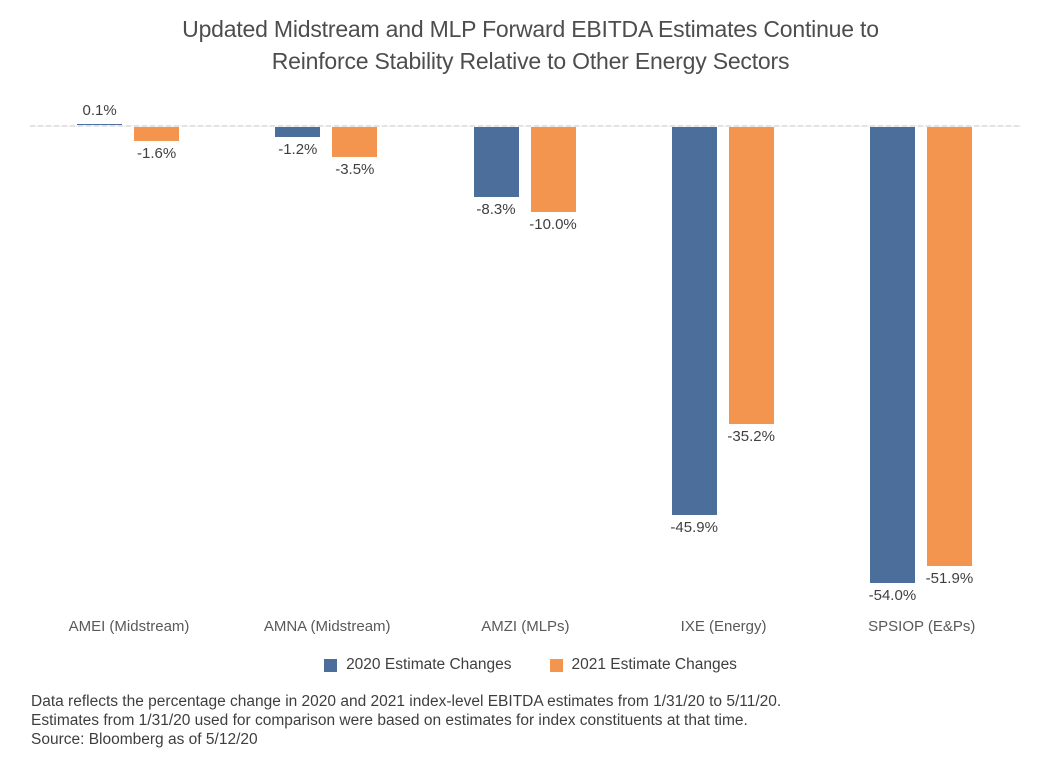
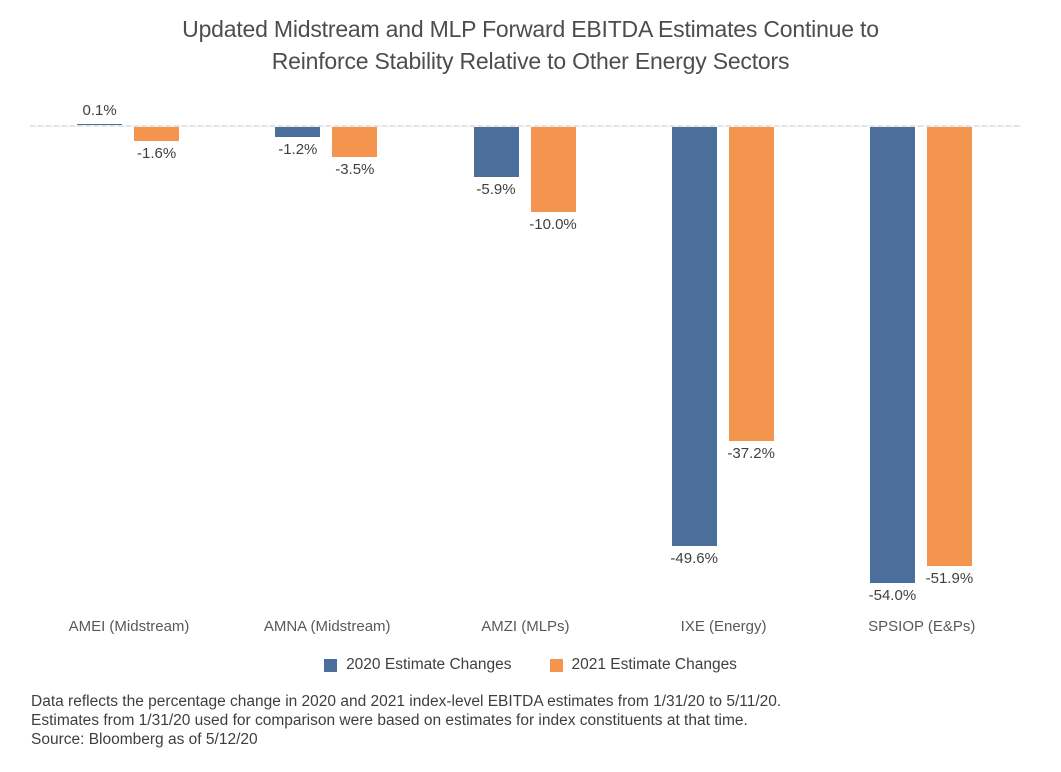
2020 Estimate Changes/AMZI (MLPs): -8.3% -> -5.9%
2020 Estimate Changes/IXE (Energy): -45.9% -> -49.6%
2021 Estimate Changes/IXE (Energy): -35.2% -> -37.2%
